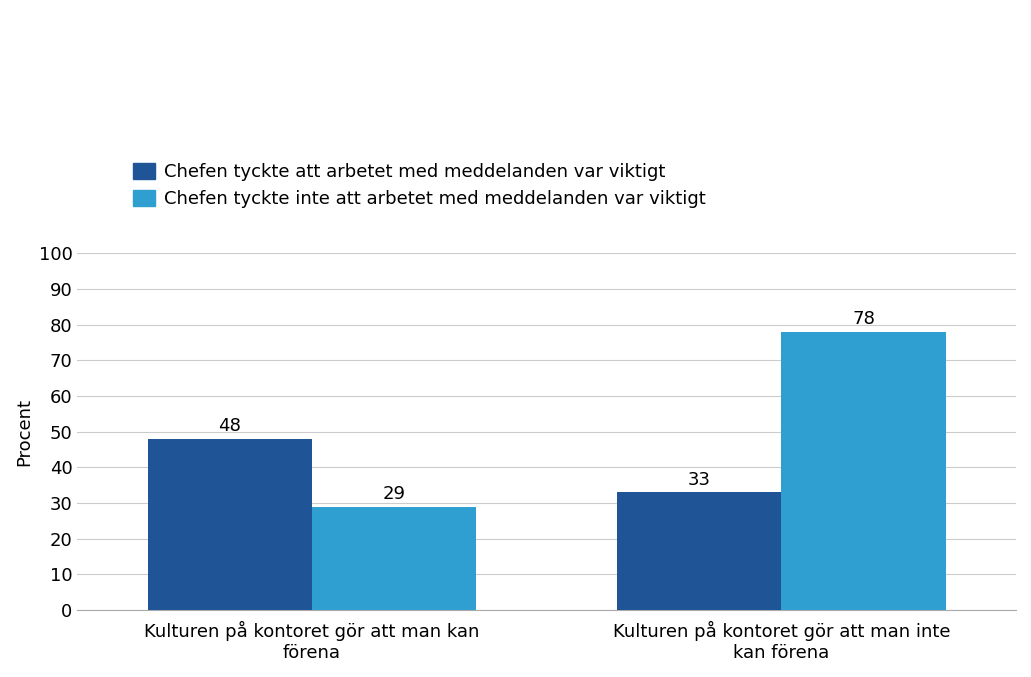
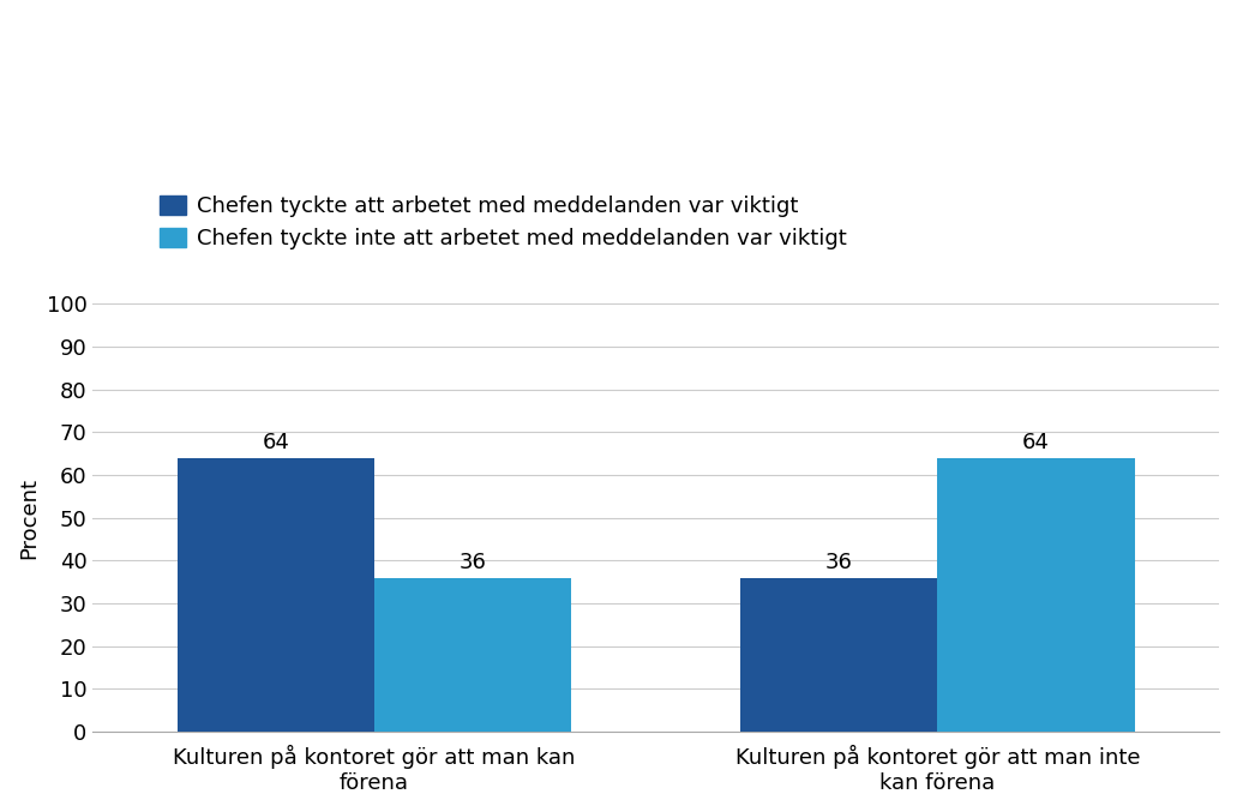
Chefen tyckte att arbetet med meddelanden var viktigt/Kulturen på kontoret gör att man kan förena: 48 -> 64
Chefen tyckte inte att arbetet med meddelanden var viktigt/Kulturen på kontoret gör att man kan förena: 29 -> 36
Chefen tyckte att arbetet med meddelanden var viktigt/Kulturen på kontoret gör att man inte kan förena: 33 -> 36
Chefen tyckte inte att arbetet med meddelanden var viktigt/Kulturen på kontoret gör att man inte kan förena: 78 -> 64
